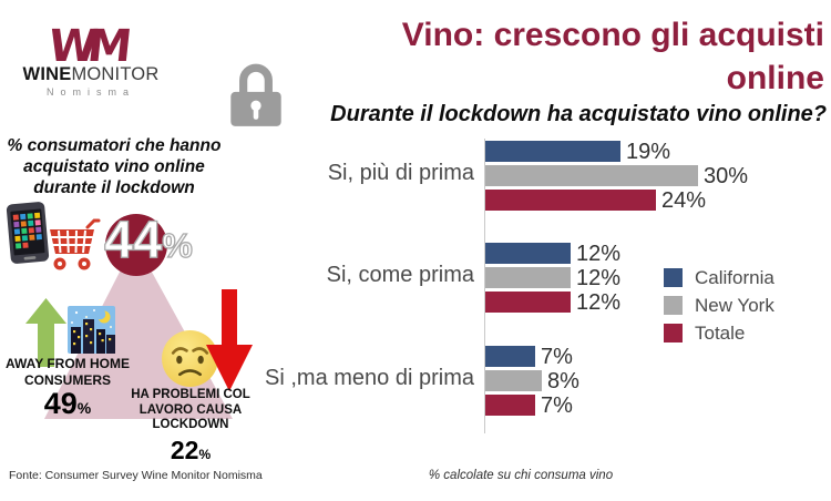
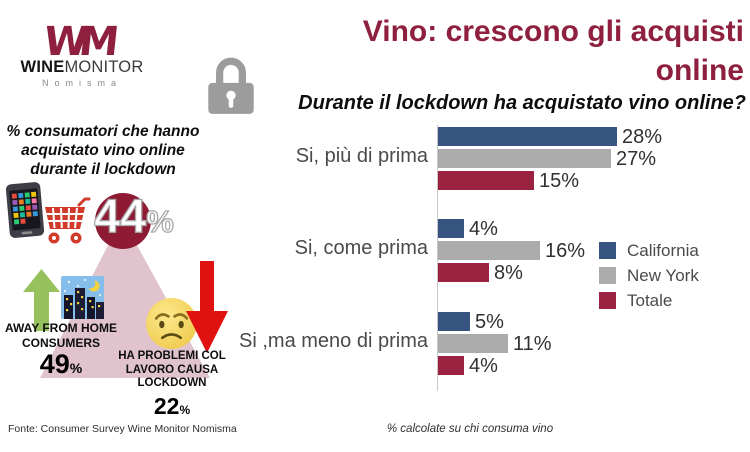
California/Si, più di prima: 19% -> 28%
New York/Si, più di prima: 30% -> 27%
Totale/Si, più di prima: 24% -> 15%
California/Si, come prima: 12% -> 4%
New York/Si, come prima: 12% -> 16%
Totale/Si, come prima: 12% -> 8%
California/Si ,ma meno di prima: 7% -> 5%
New York/Si ,ma meno di prima: 8% -> 11%
Totale/Si ,ma meno di prima: 7% -> 4%
